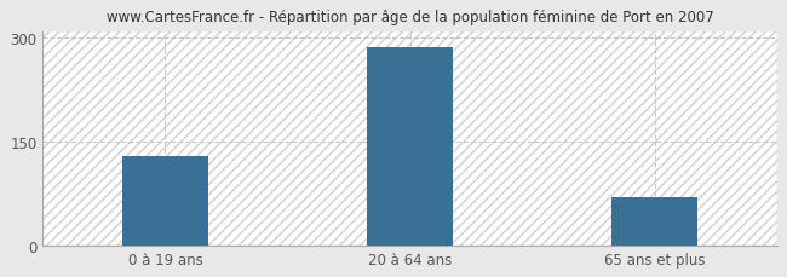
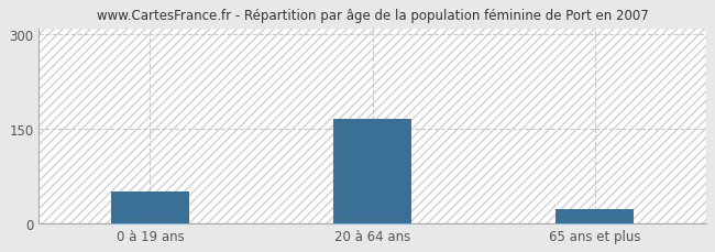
0 à 19 ans: 130 -> 50
20 à 64 ans: 287 -> 166
65 ans et plus: 70 -> 22
